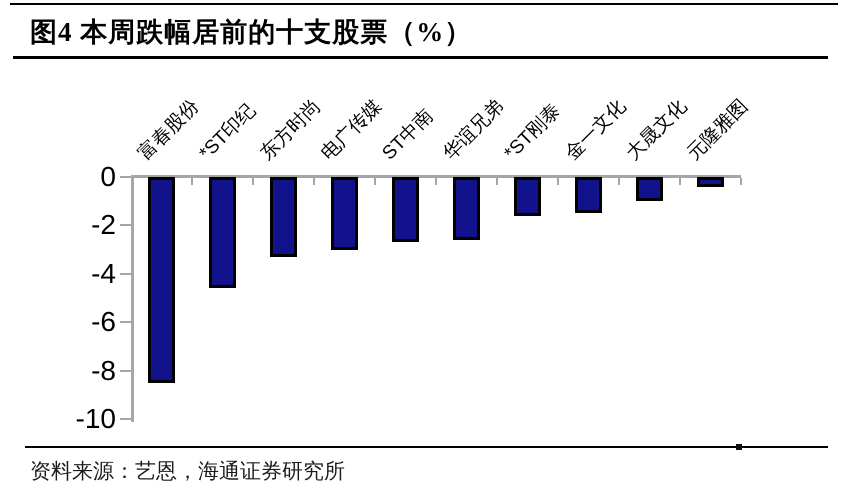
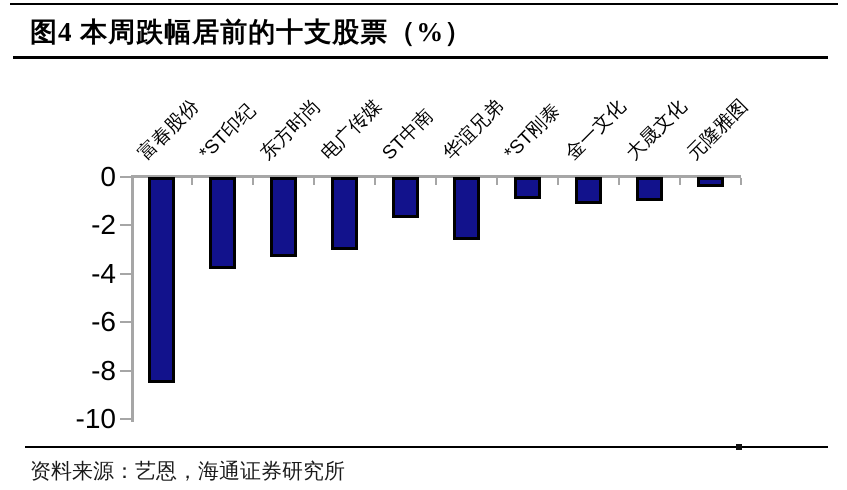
*ST印纪: -4.6 -> -3.8
ST中南: -2.7 -> -1.7
*ST刚泰: -1.6 -> -0.9
金一文化: -1.5 -> -1.1
